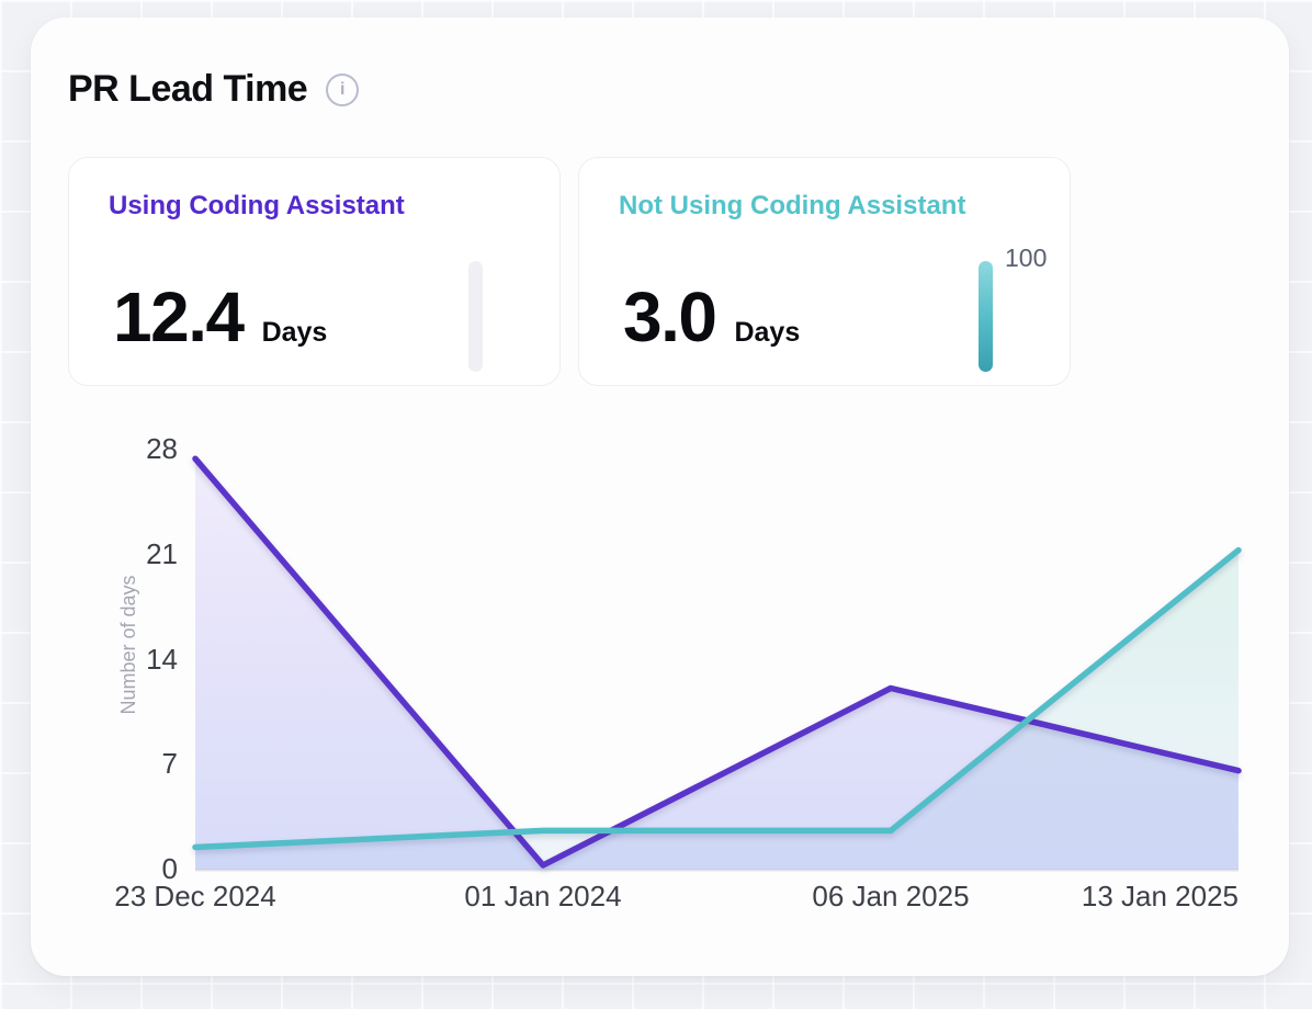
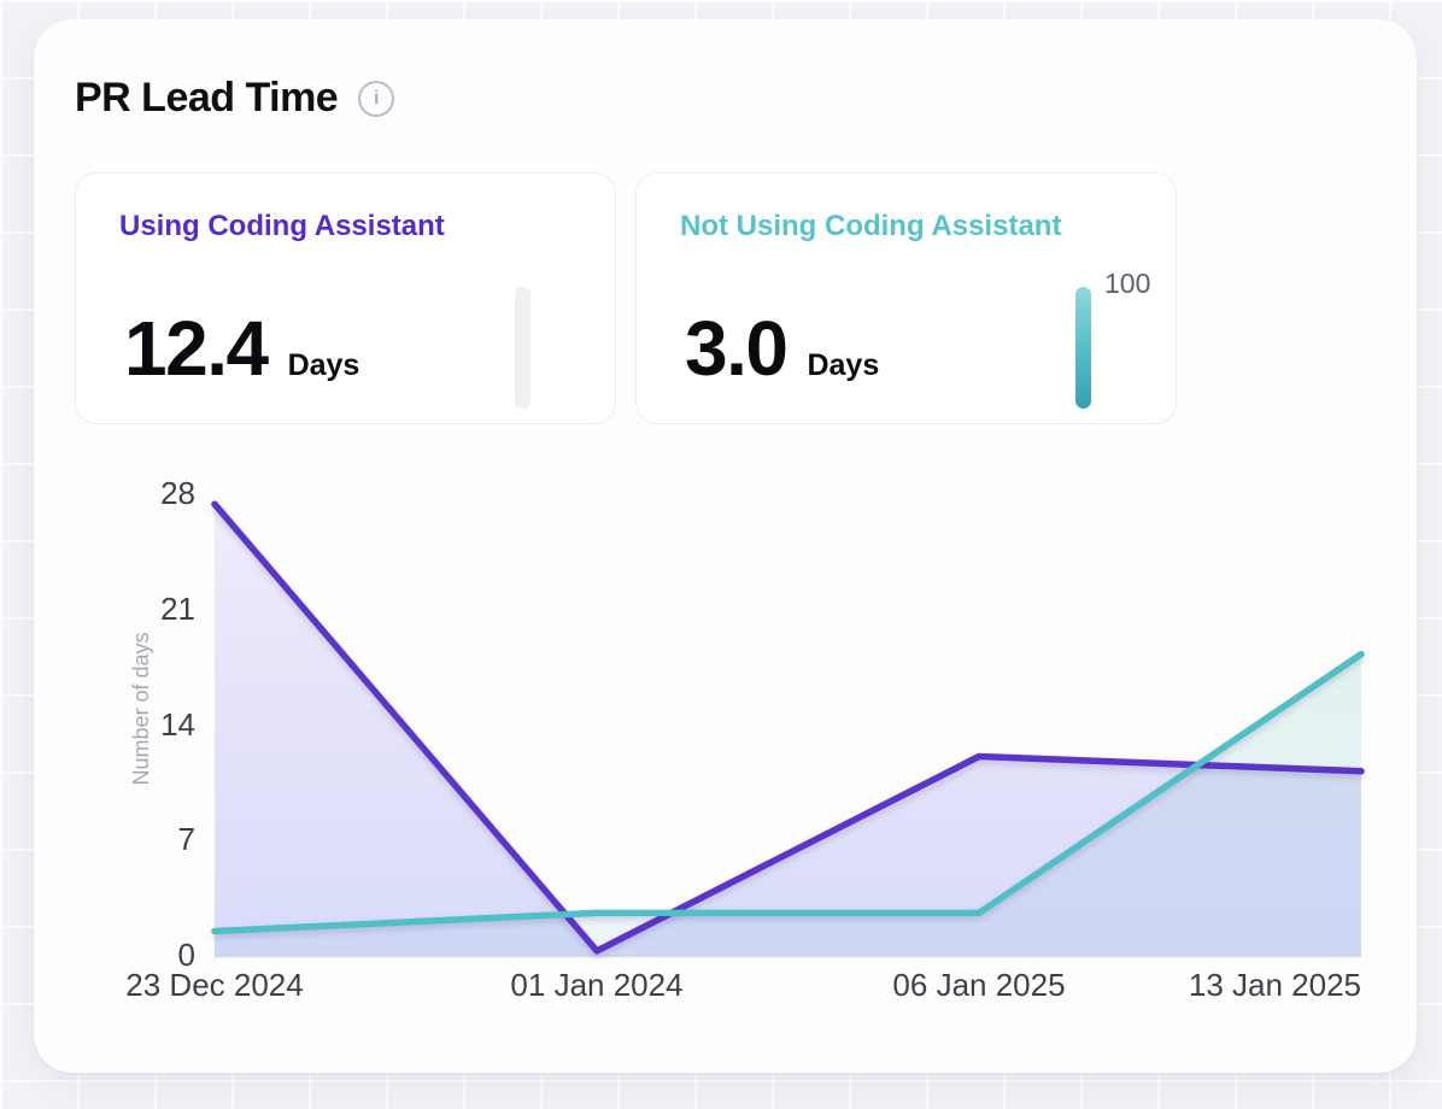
Using Coding Assistant/13 Jan 2025: 6.6 -> 11.2
Not Using Coding Assistant/13 Jan 2025: 21.3 -> 18.3
